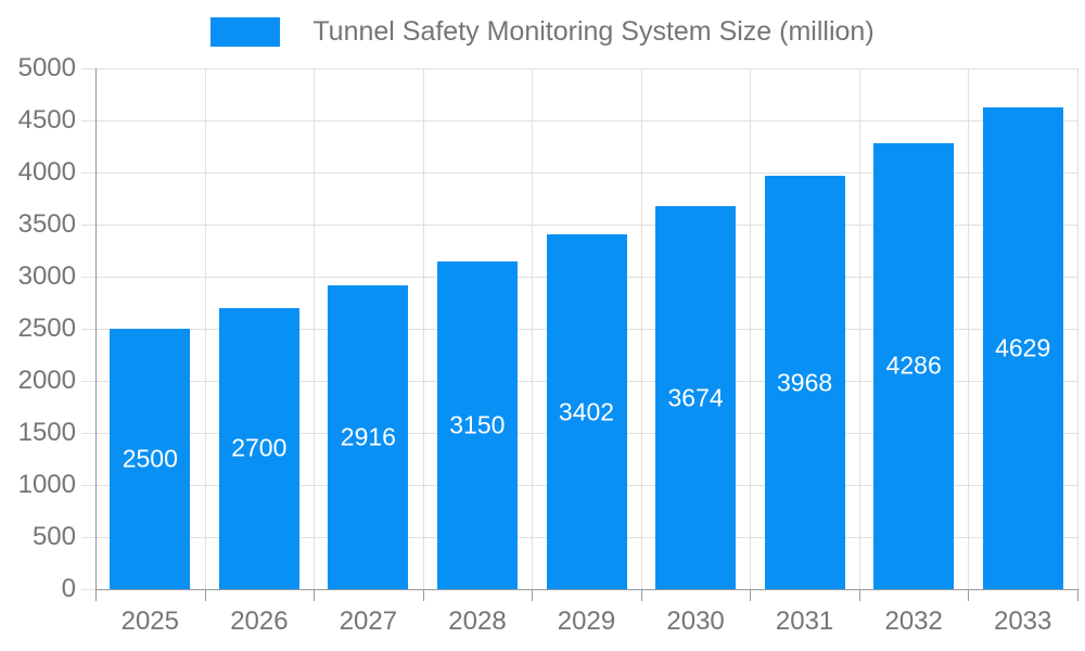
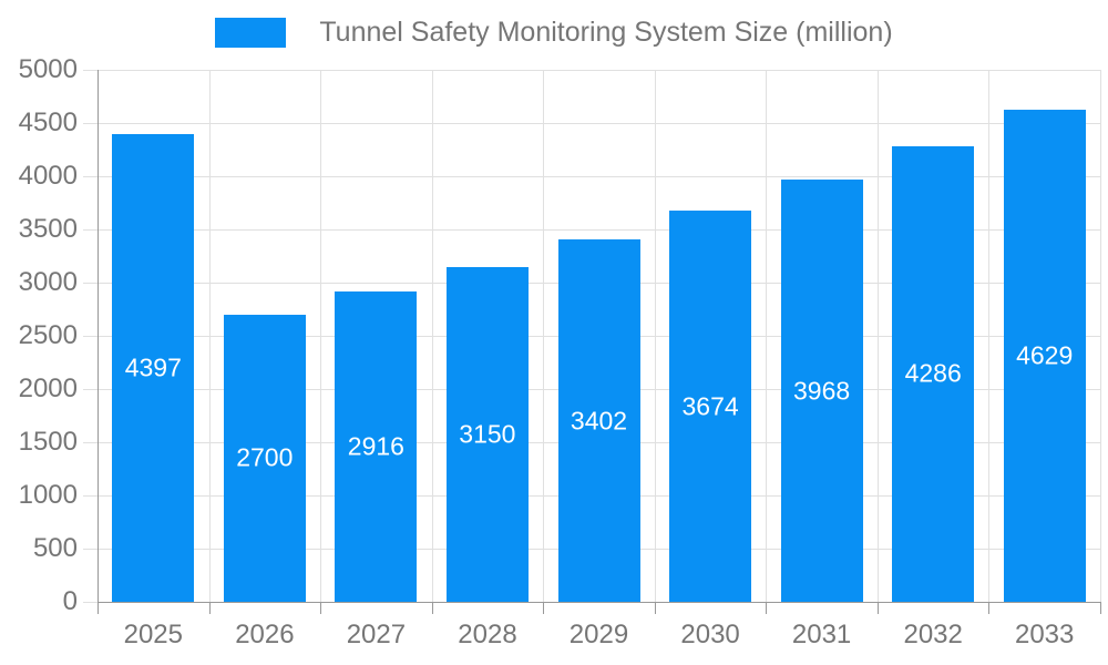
2025: 2500 -> 4397
